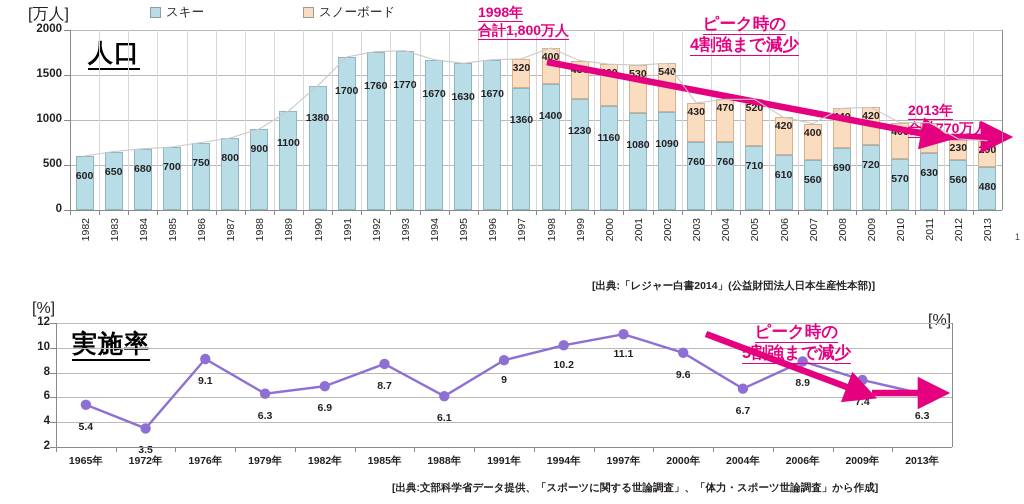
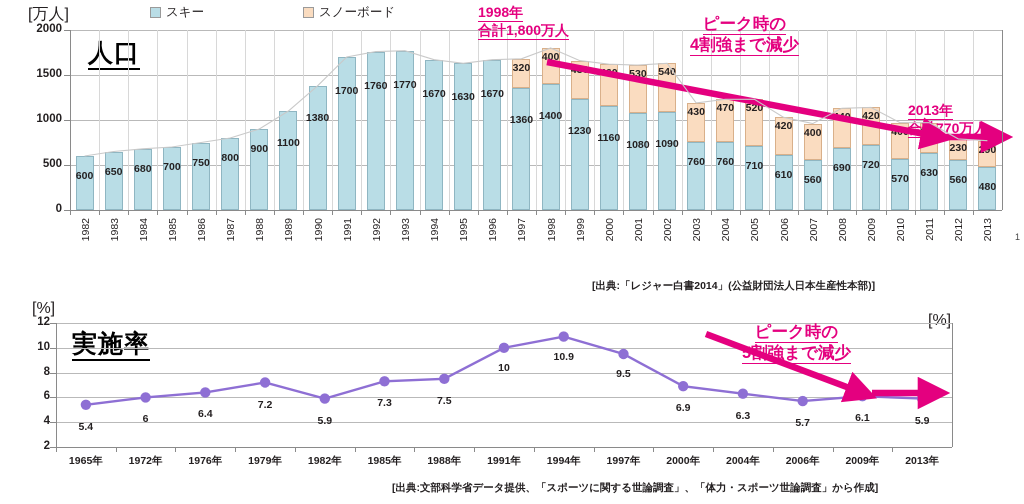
実施率/1972年: 3.5 -> 6
実施率/1976年: 9.1 -> 6.4
実施率/1979年: 6.3 -> 7.2
実施率/1982年: 6.9 -> 5.9
実施率/1985年: 8.7 -> 7.3
実施率/1988年: 6.1 -> 7.5
実施率/1991年: 9 -> 10
実施率/1994年: 10.2 -> 10.9
実施率/1997年: 11.1 -> 9.5
実施率/2000年: 9.6 -> 6.9
実施率/2004年: 6.7 -> 6.3
実施率/2006年: 8.9 -> 5.7
実施率/2009年: 7.4 -> 6.1
実施率/2013年: 6.3 -> 5.9
